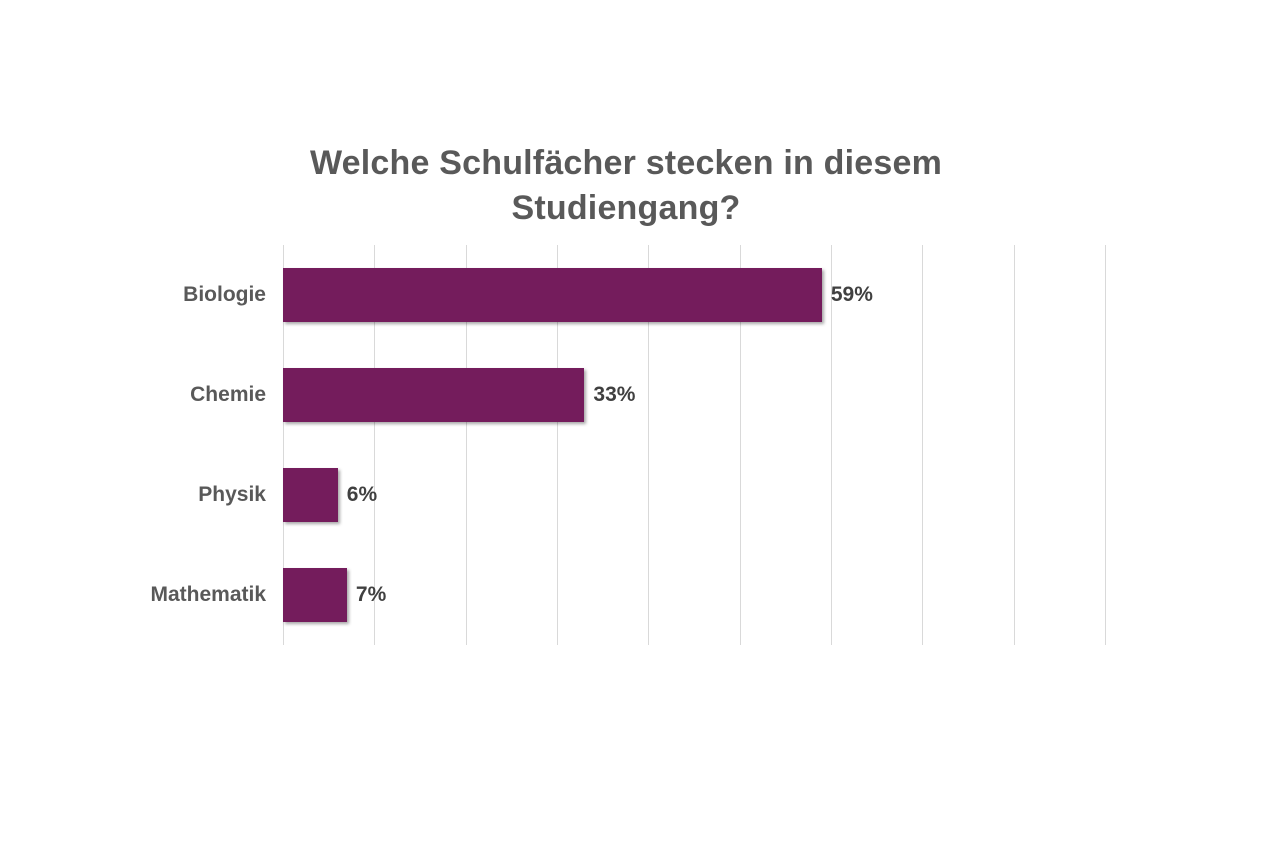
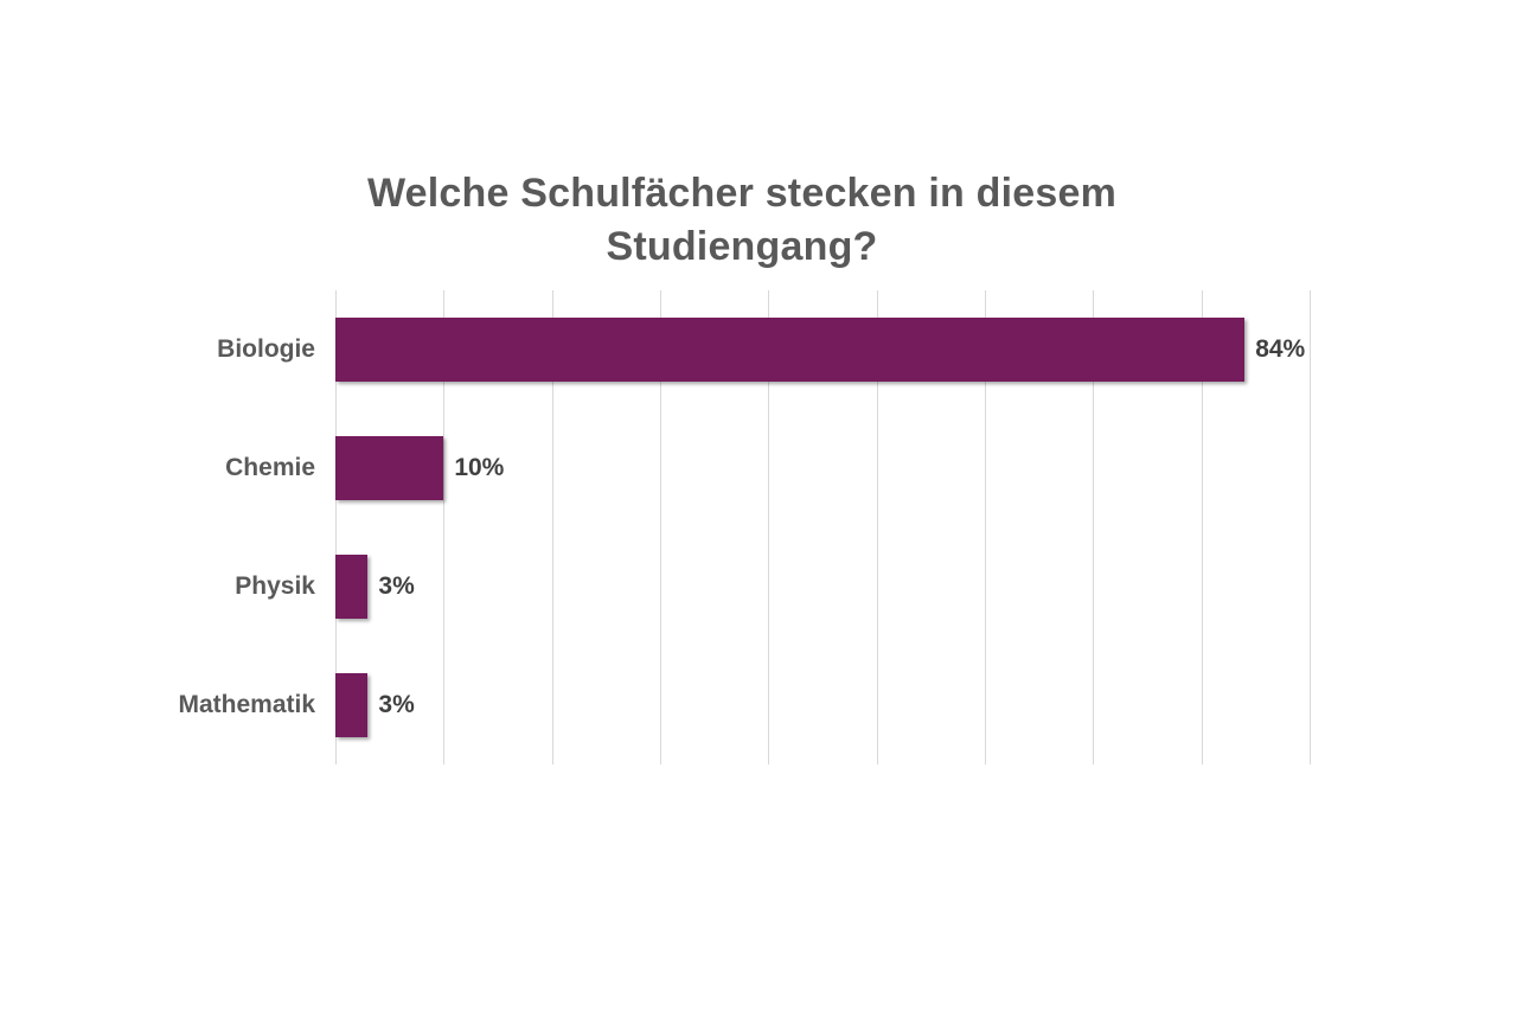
Biologie: 59% -> 84%
Chemie: 33% -> 10%
Physik: 6% -> 3%
Mathematik: 7% -> 3%
